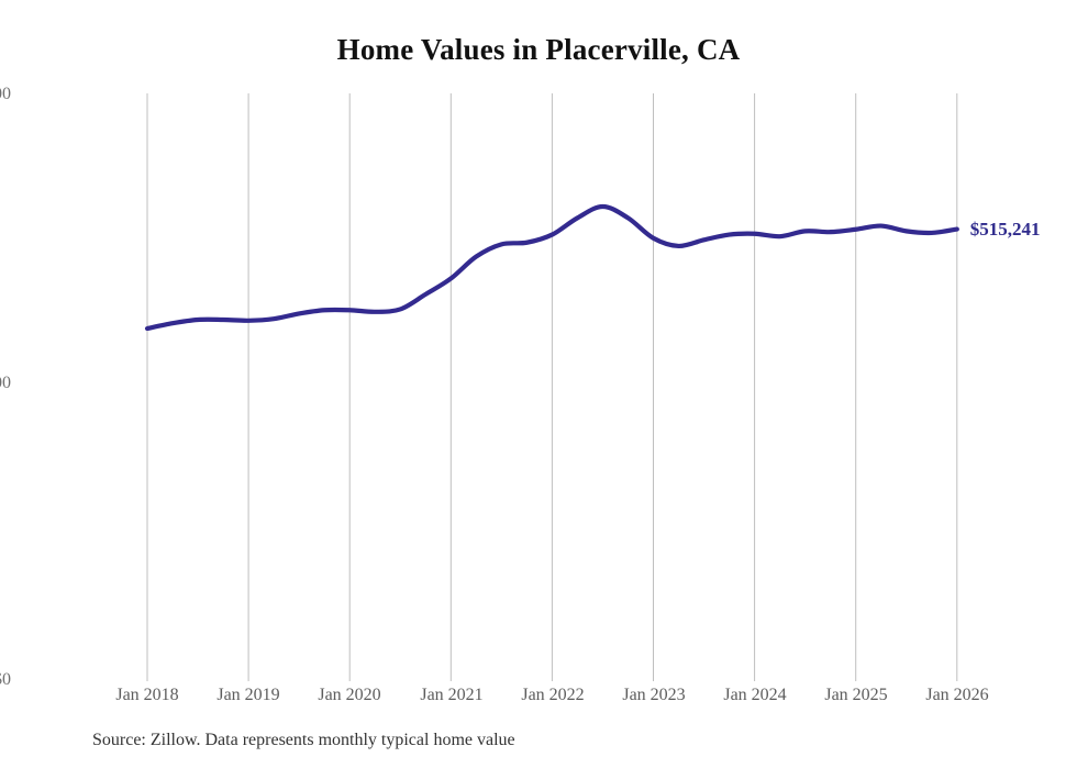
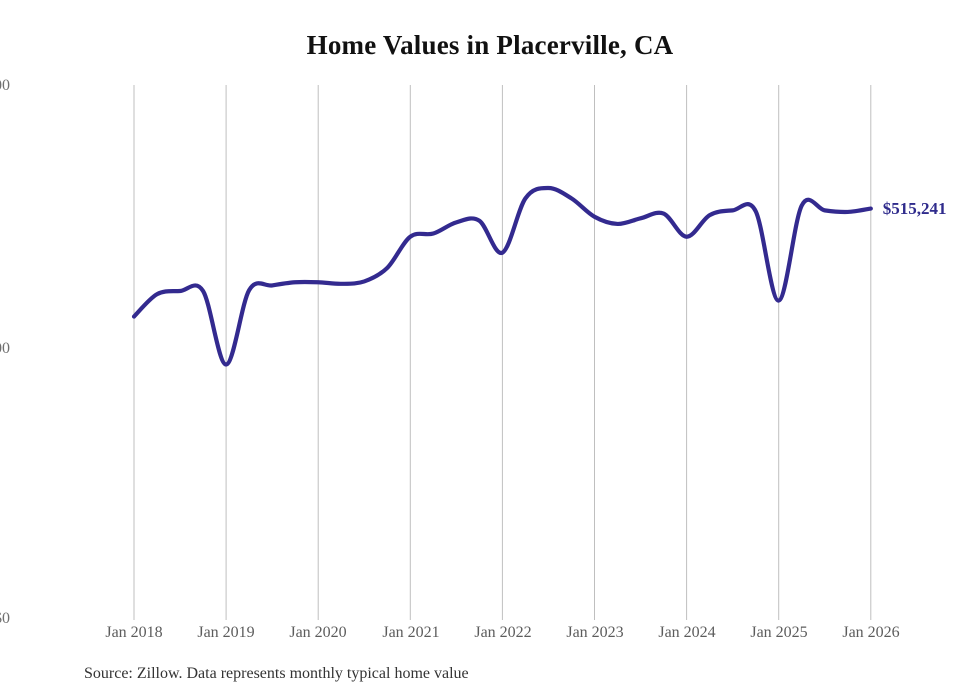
Jan 2018: $400000 -> $380000
Jan 2019: $410000 -> $320000
Jan 2021: $460000 -> $480000
Jan 2022: $510000 -> $460000
Jan 2024: $510000 -> $480000
Jan 2025: $520000 -> $400000
